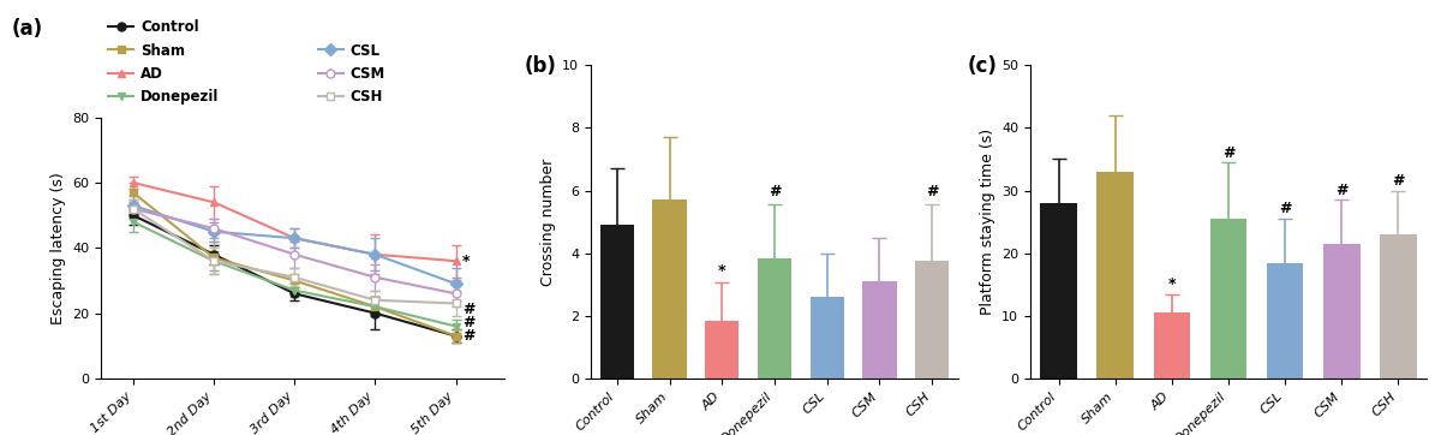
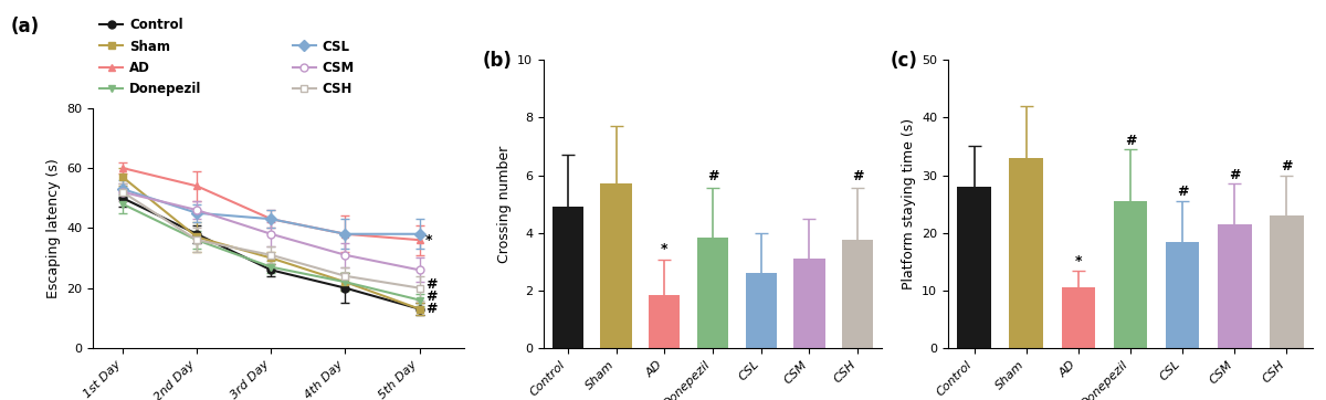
CSL/5th Day: 29 -> 38
CSH/5th Day: 23 -> 20
